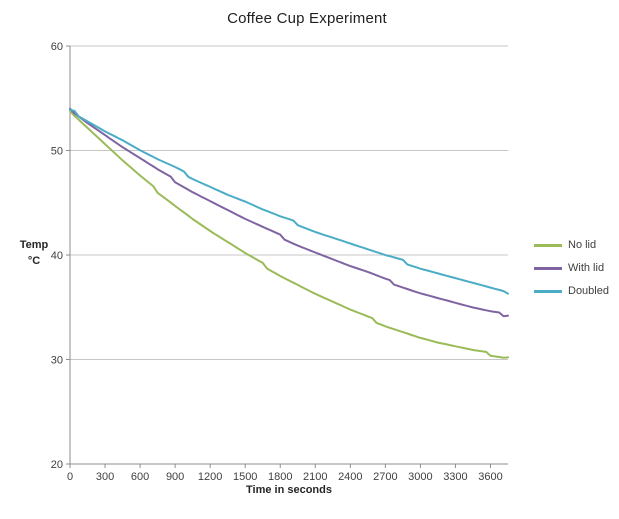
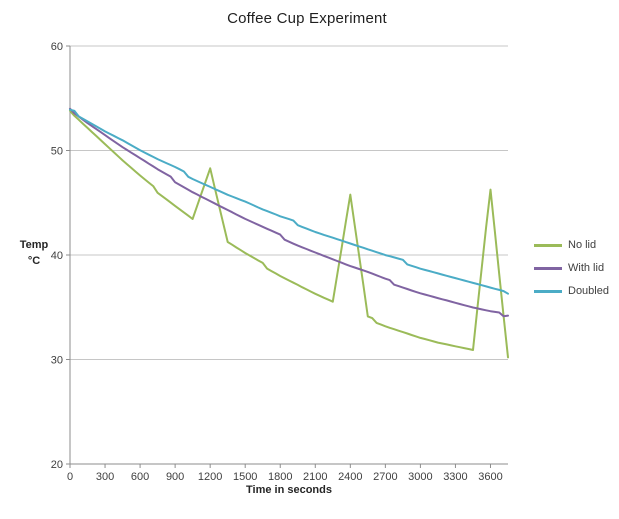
No lid/1200: 42.3 -> 48.3
No lid/2400: 34.7 -> 45.7
No lid/3600: 30.5 -> 46.4
